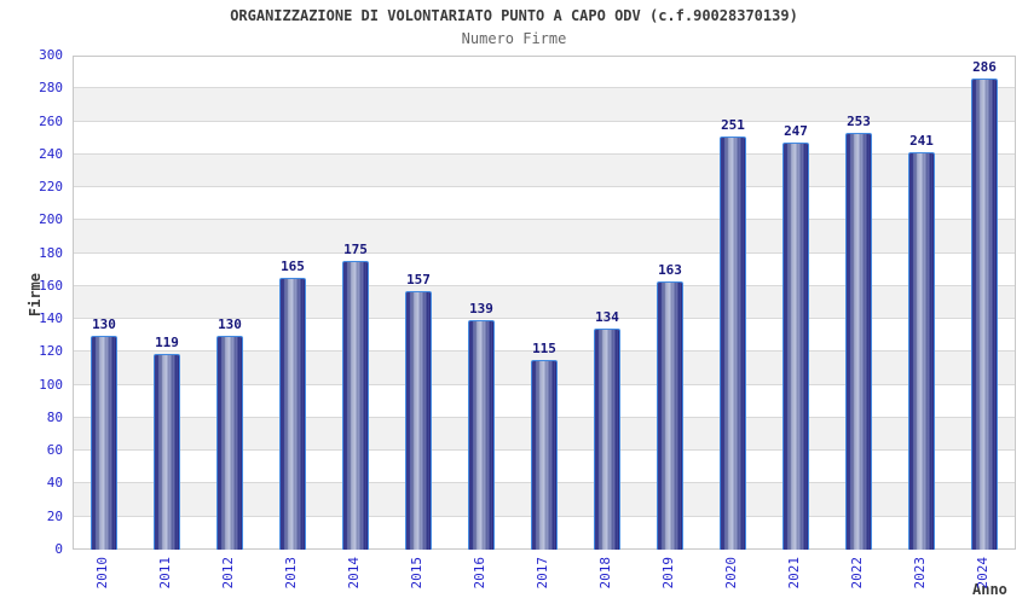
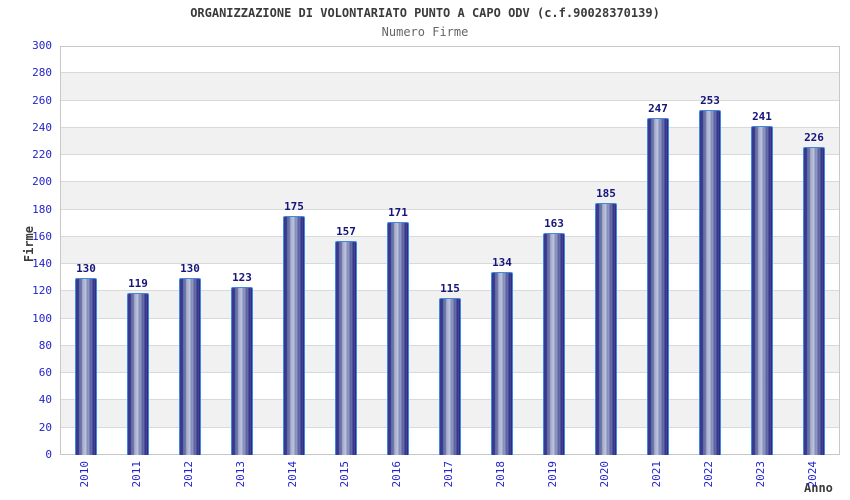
2013: 165 -> 123
2016: 139 -> 171
2020: 251 -> 185
2024: 286 -> 226
